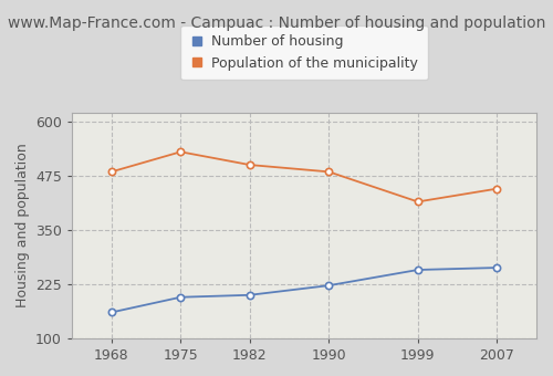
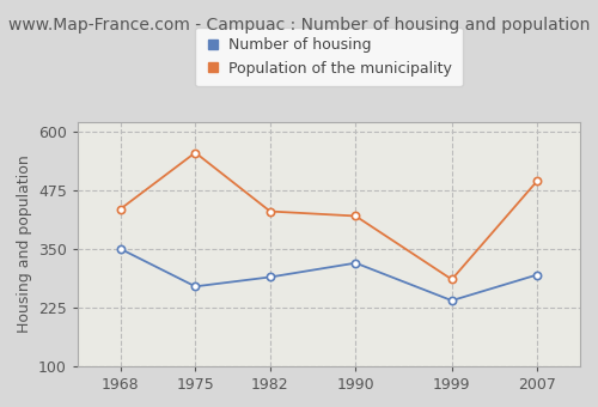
Number of housing/1968: 160 -> 350
Population of the municipality/1968: 484 -> 435
Number of housing/1975: 195 -> 270
Population of the municipality/1975: 530 -> 555
Number of housing/1982: 200 -> 290
Population of the municipality/1982: 500 -> 430
Number of housing/1990: 222 -> 320
Population of the municipality/1990: 484 -> 420
Number of housing/1999: 258 -> 240
Population of the municipality/1999: 415 -> 285
Number of housing/2007: 263 -> 295
Population of the municipality/2007: 445 -> 495
